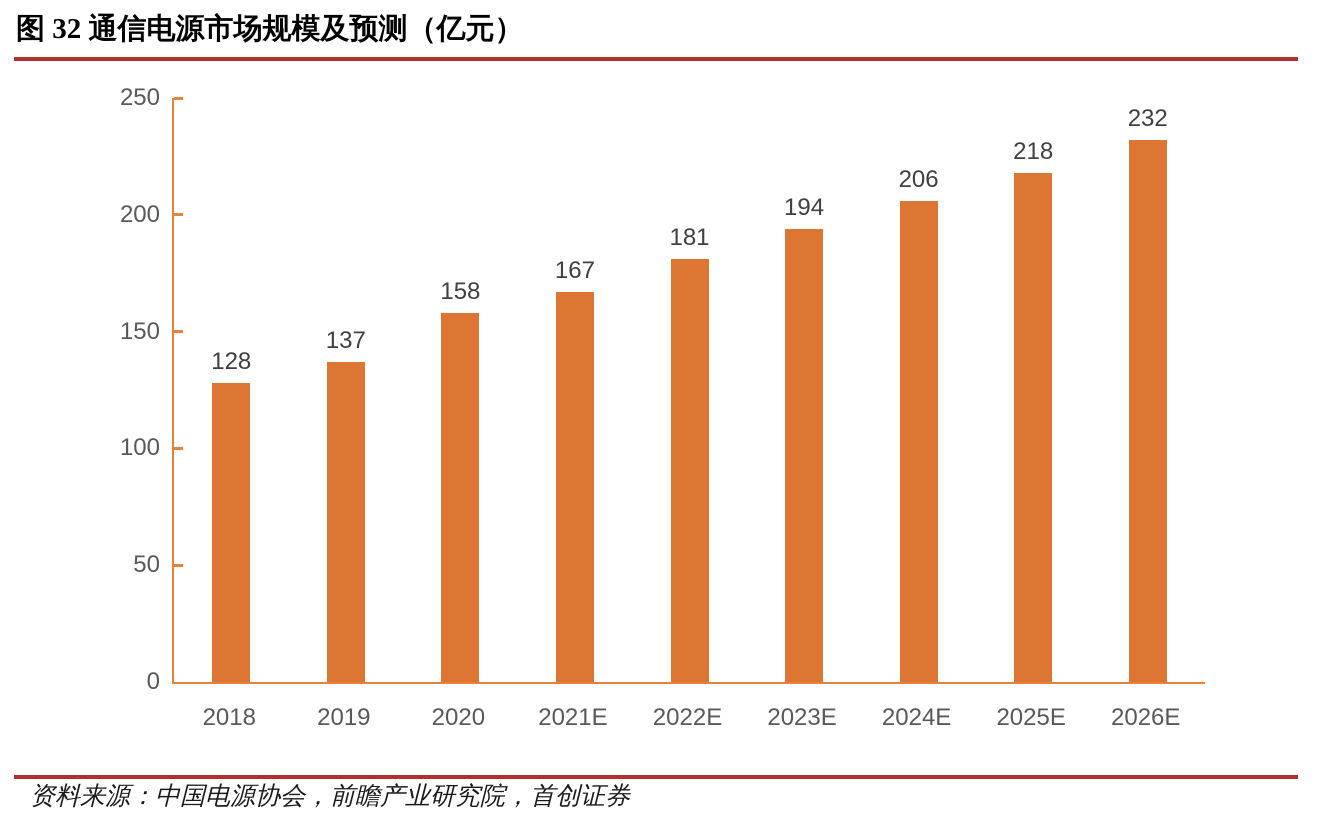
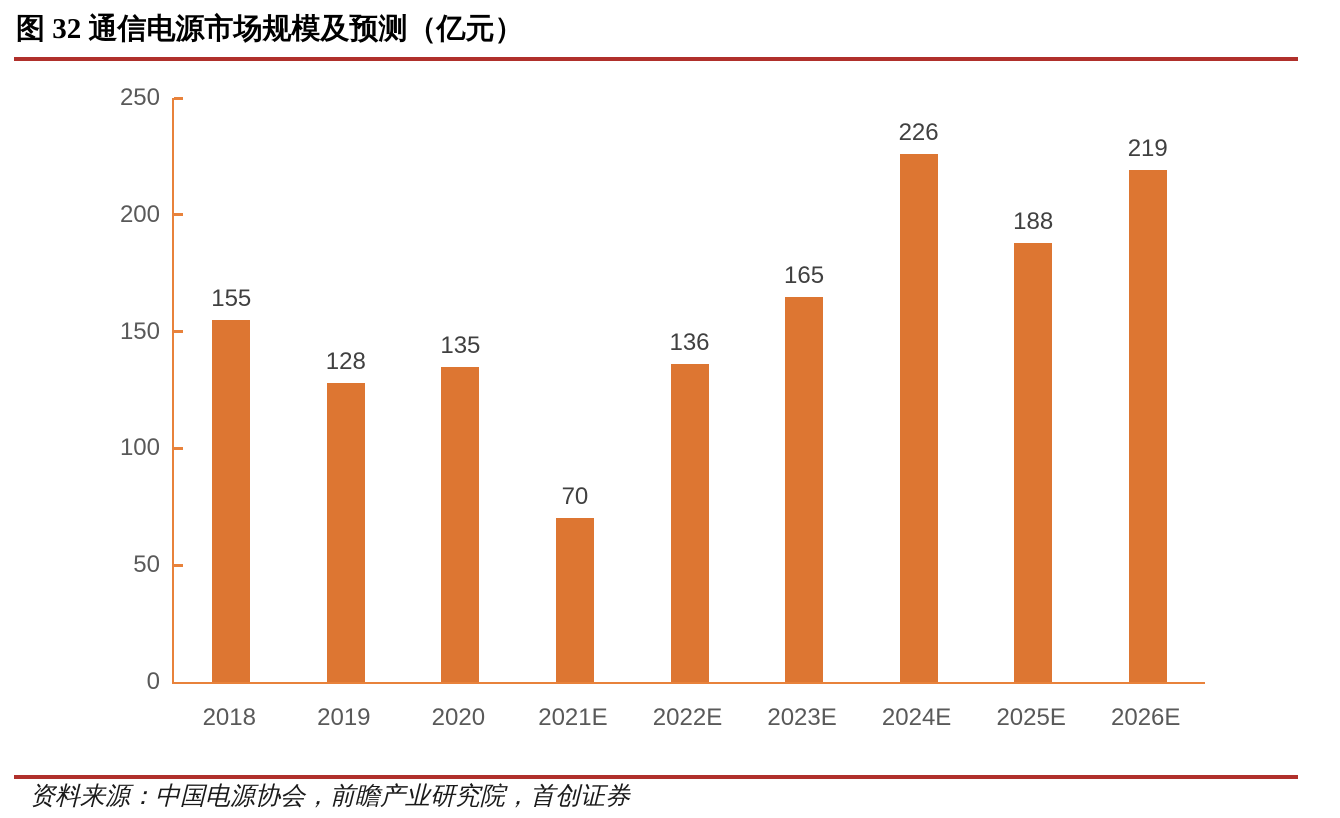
2018: 128 -> 155
2019: 137 -> 128
2020: 158 -> 135
2021E: 167 -> 70
2022E: 181 -> 136
2023E: 194 -> 165
2024E: 206 -> 226
2025E: 218 -> 188
2026E: 232 -> 219
